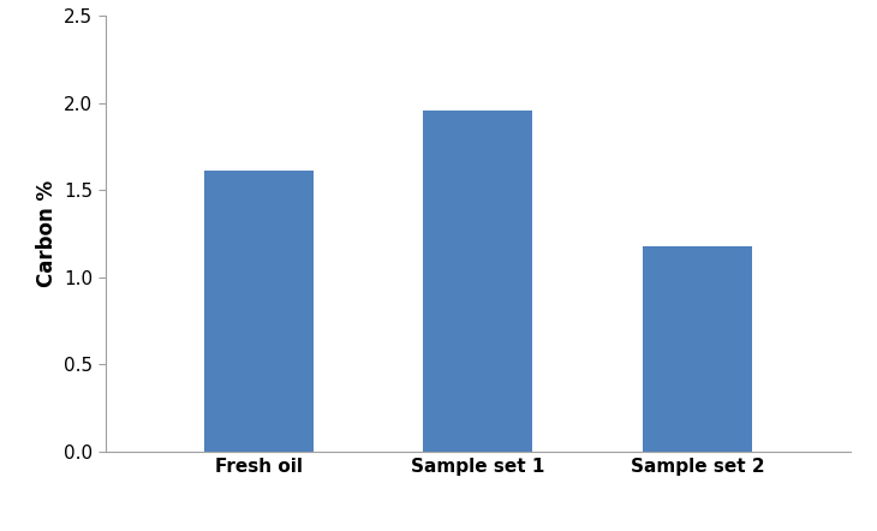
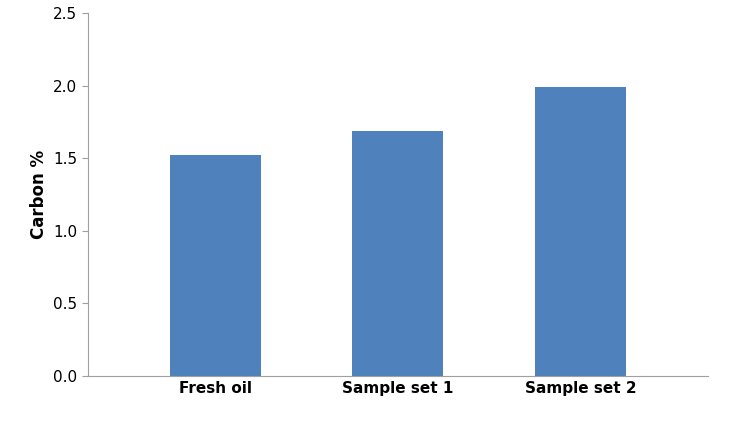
Fresh oil: 1.61 -> 1.52
Sample set 1: 1.96 -> 1.69
Sample set 2: 1.18 -> 1.99
